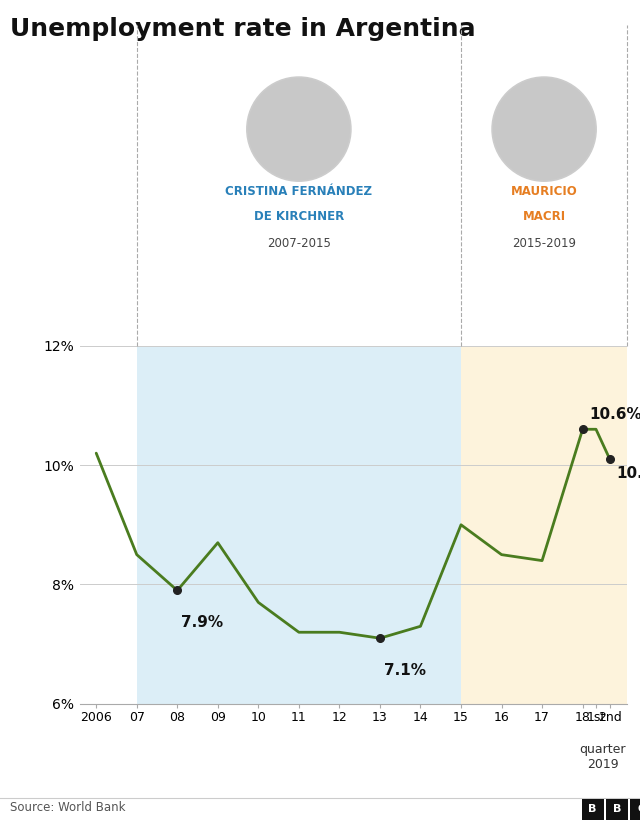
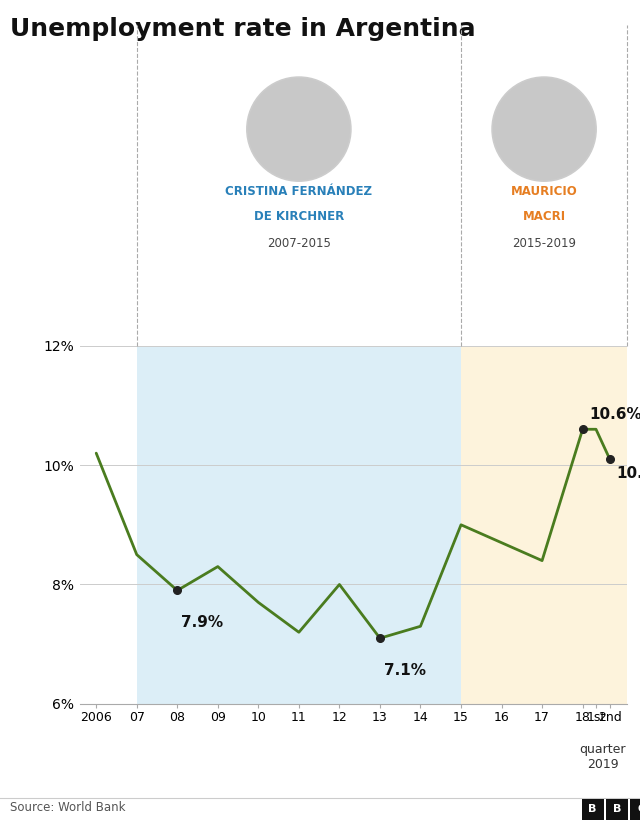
09: 8.7% -> 8.3%
12: 7.2% -> 8.0%
16: 8.5% -> 8.7%
